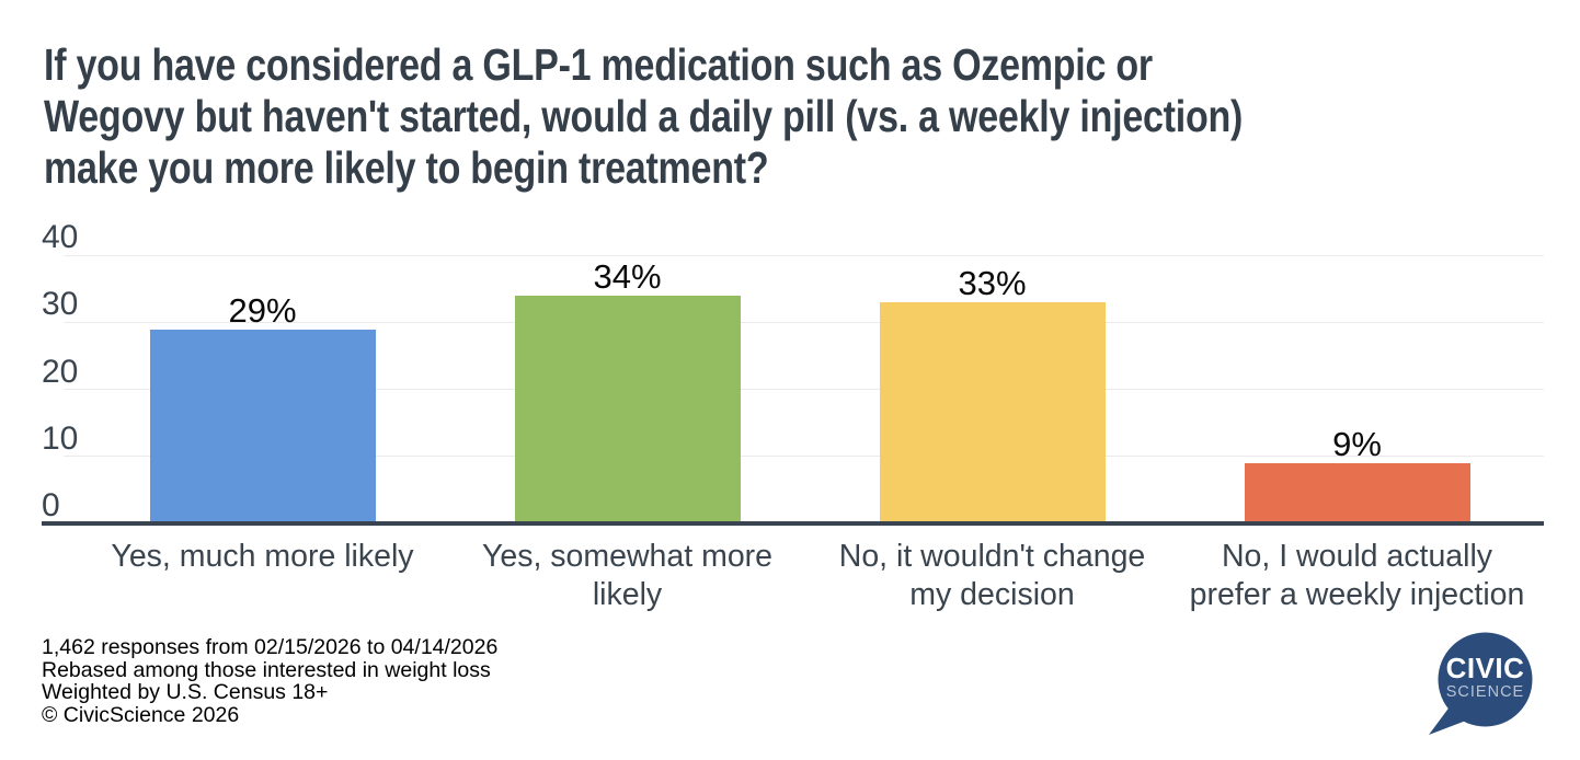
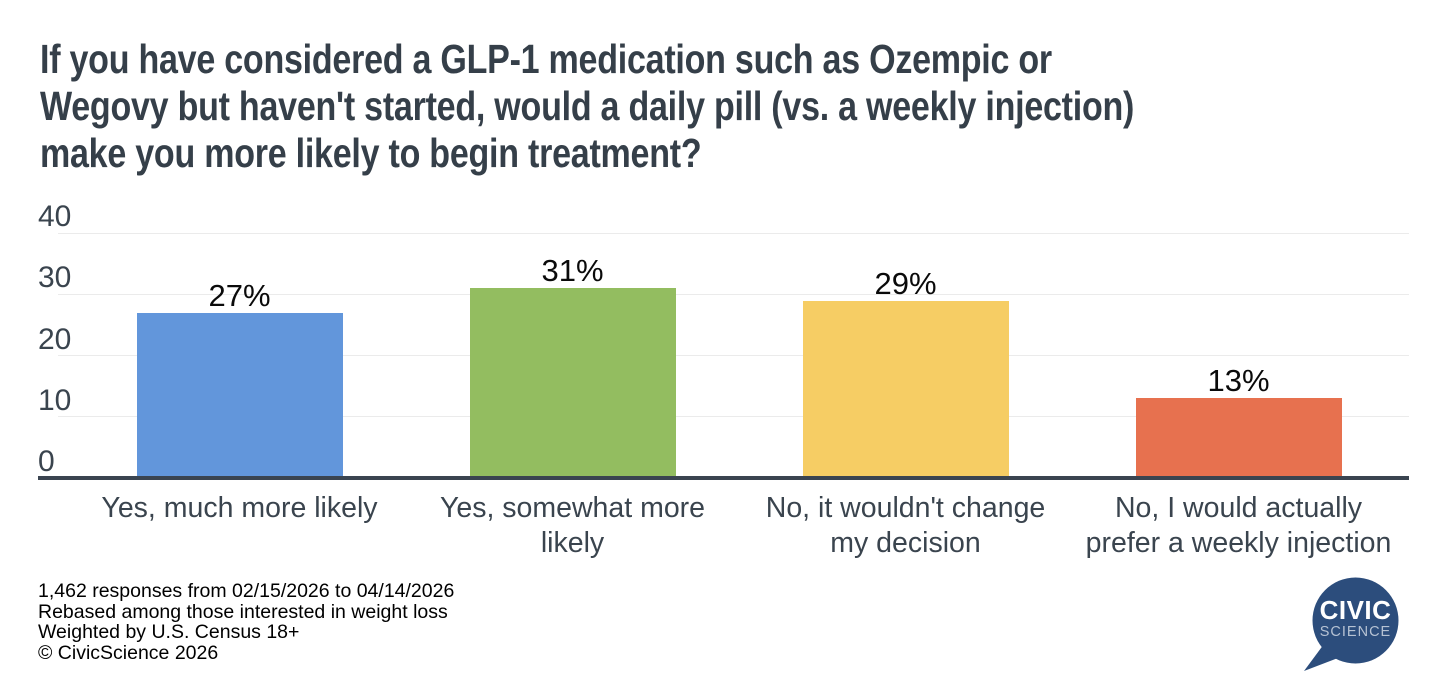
Yes, much more likely: 29% -> 27%
Yes, somewhat more likely: 34% -> 31%
No, it wouldn't change my decision: 33% -> 29%
No, I would actually prefer a weekly injection: 9% -> 13%
